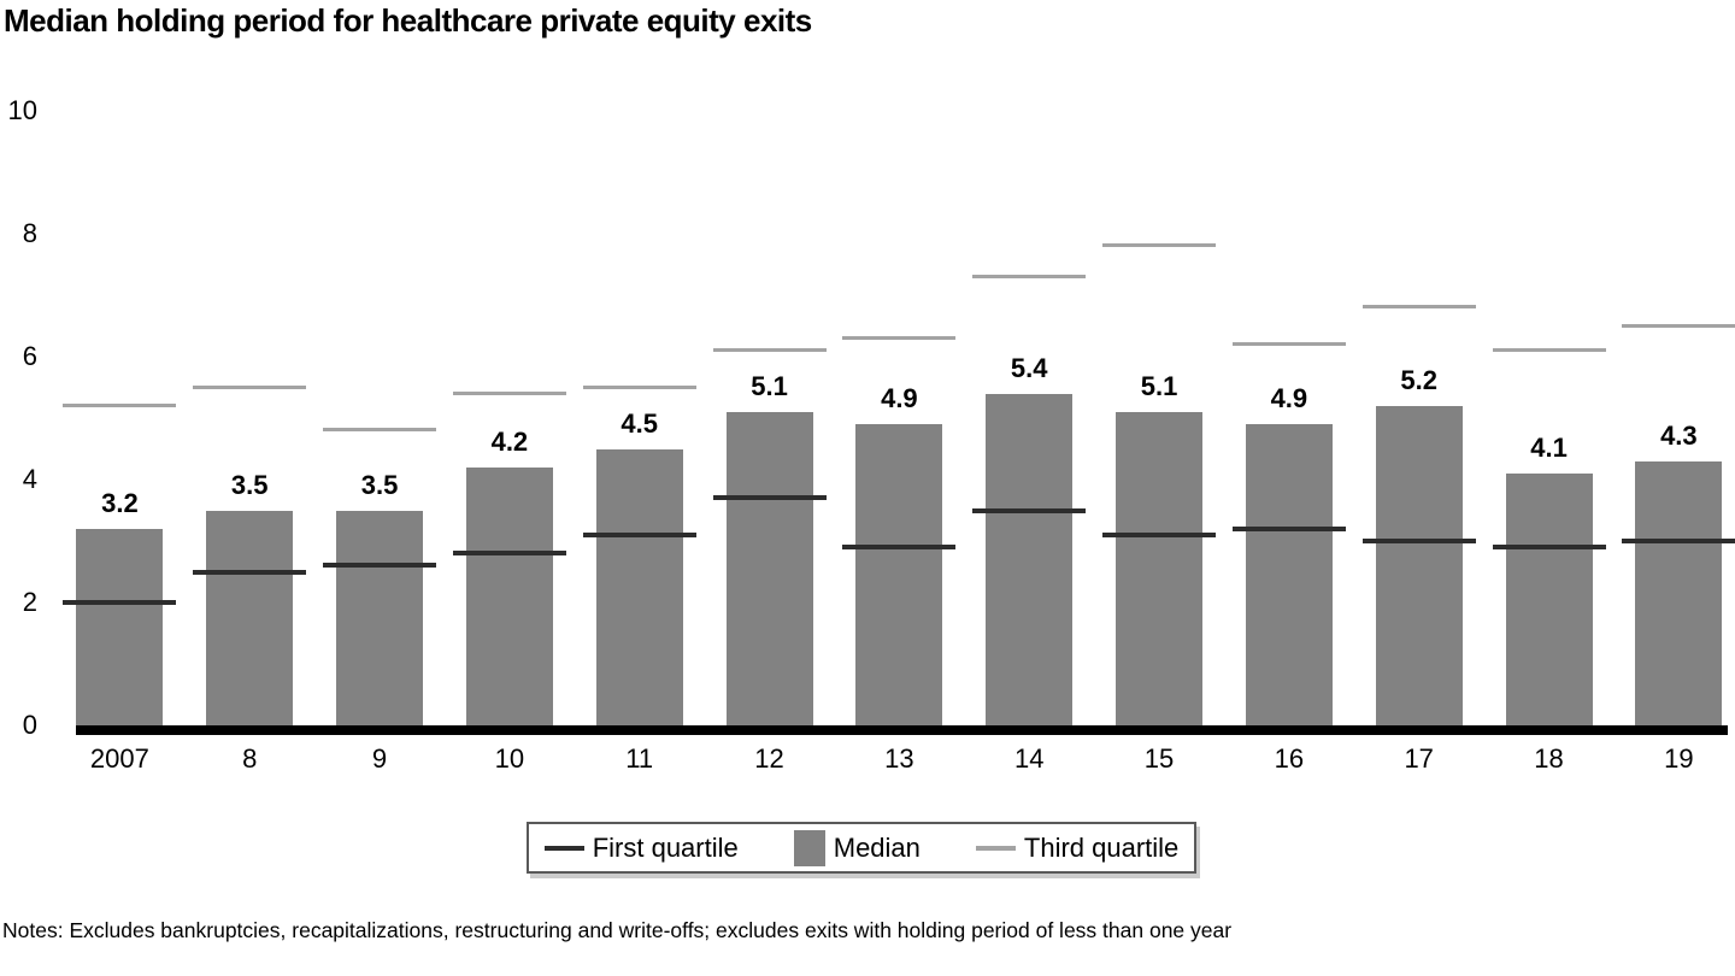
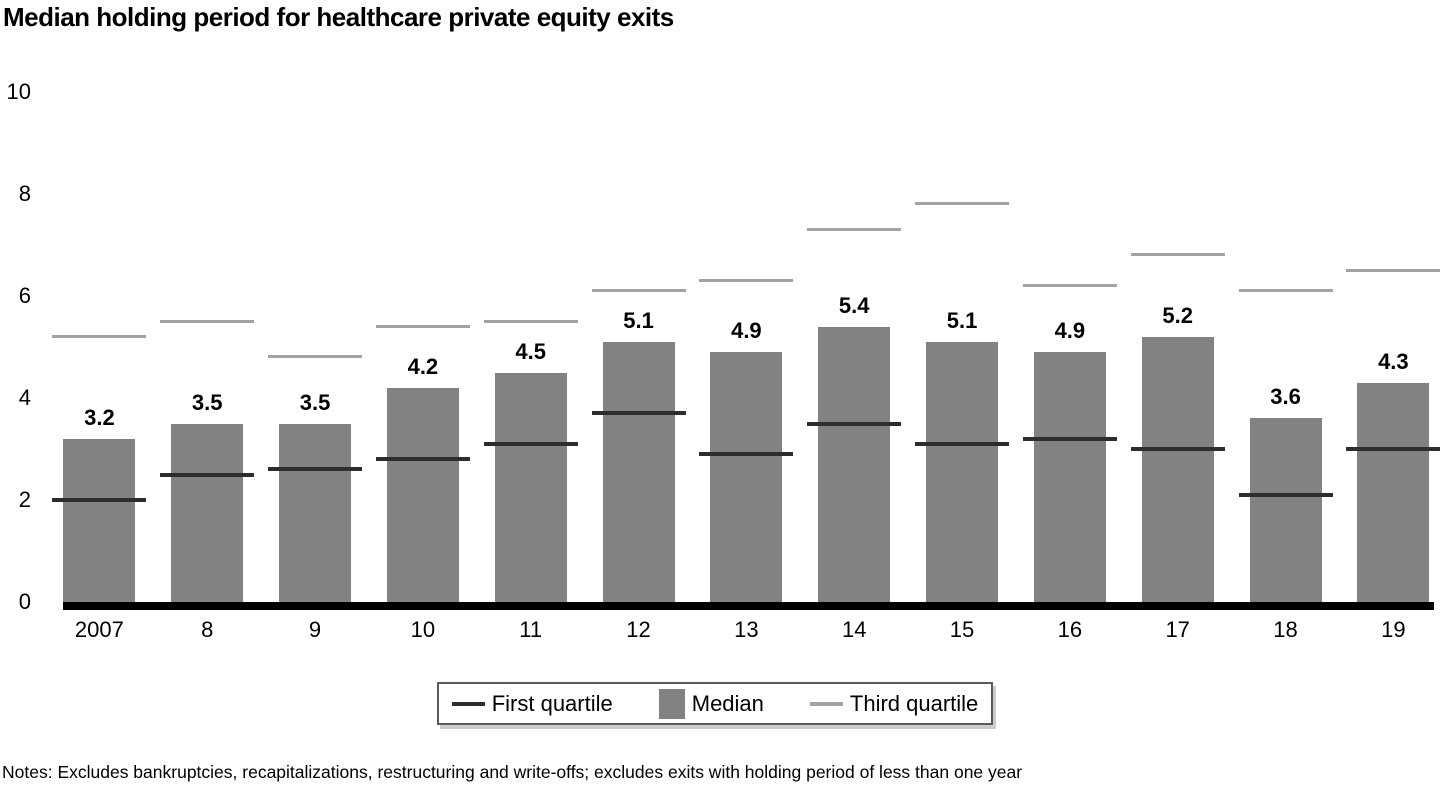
First quartile/18: 2.9 -> 2.1
Median/18: 4.1 -> 3.6
